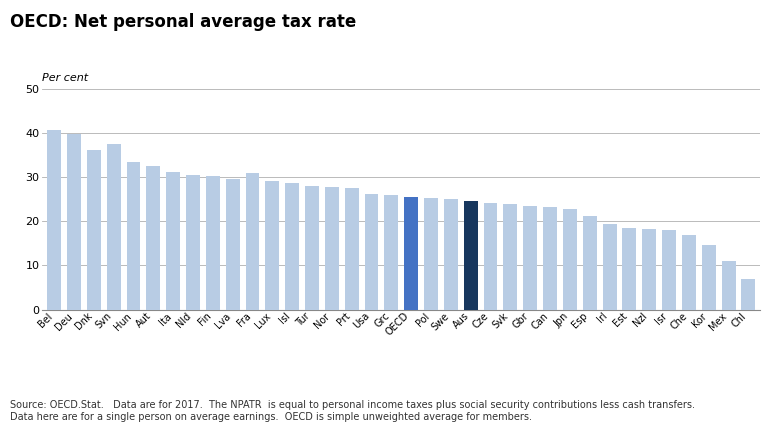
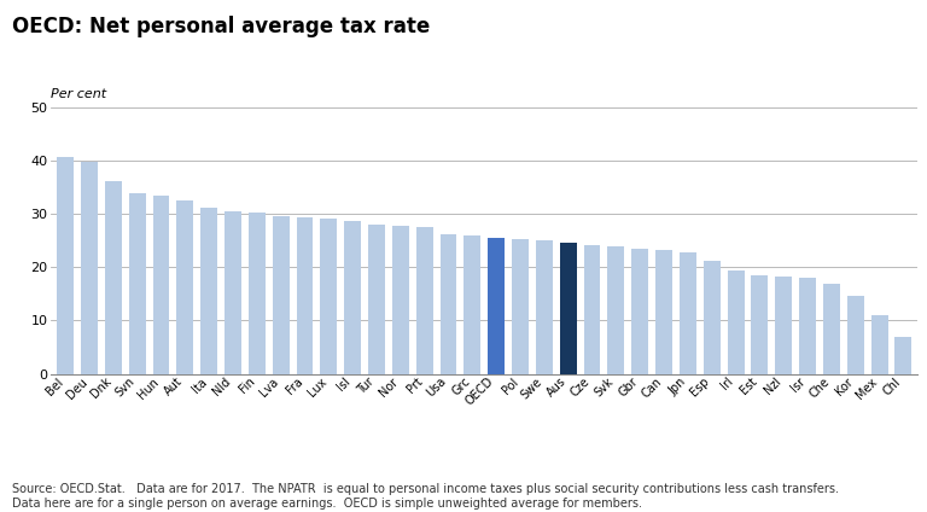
Svn: 37.5 -> 33.9
Fra: 31.0 -> 29.3
